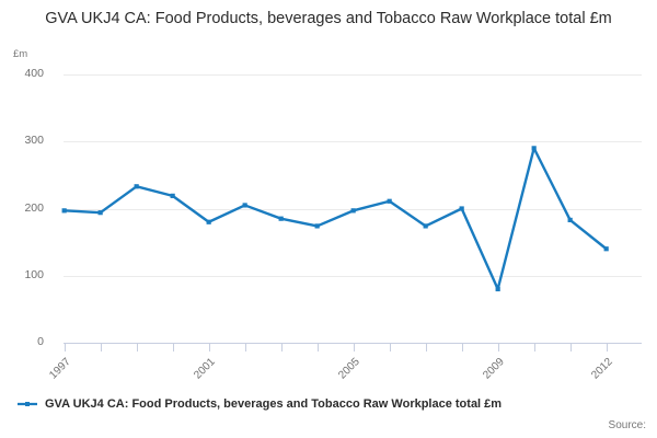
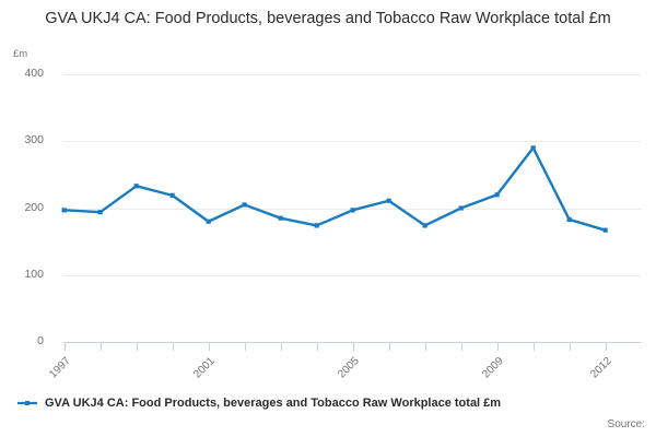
2009: 80 -> 220
2012: 140 -> 170
